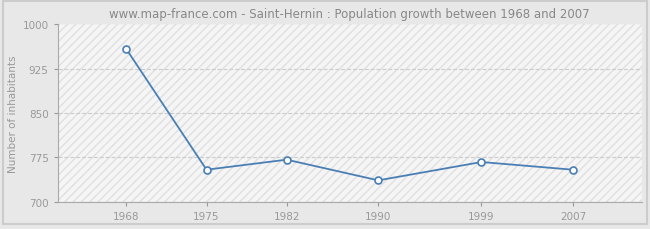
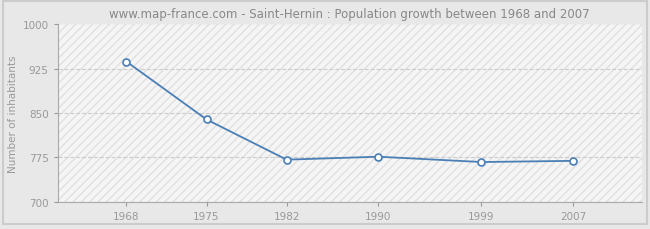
1968: 958 -> 937
1975: 754 -> 839
1990: 736 -> 776
2007: 754 -> 769
